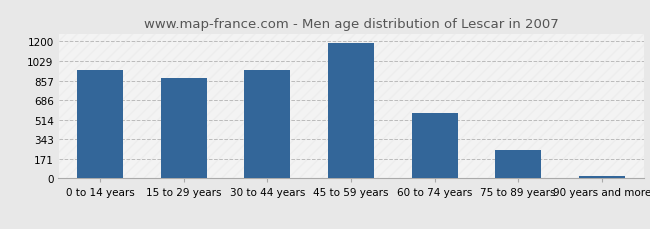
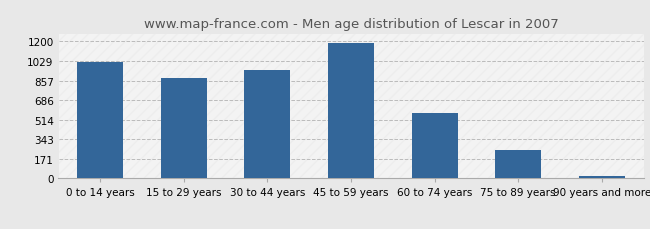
0 to 14 years: 950 -> 1020
